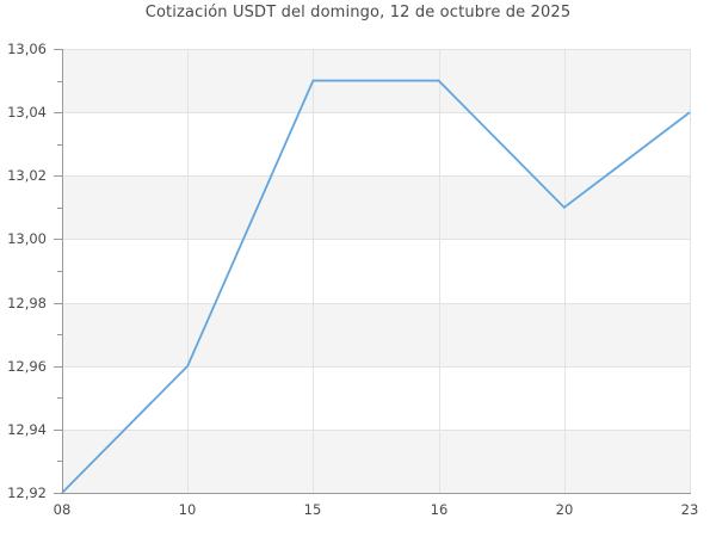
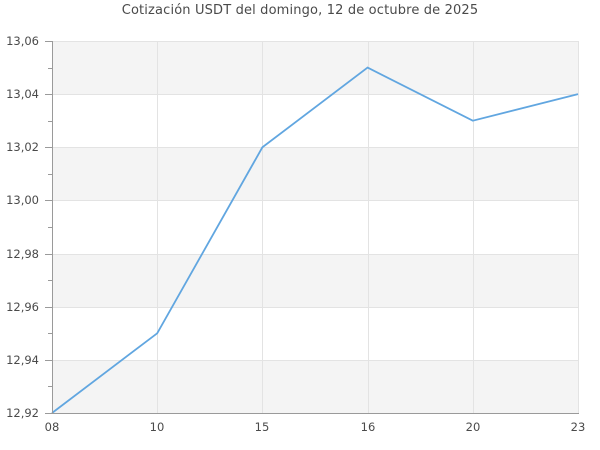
10: 12,96 -> 12,95
15: 13,05 -> 13,02
20: 13,01 -> 13,03
